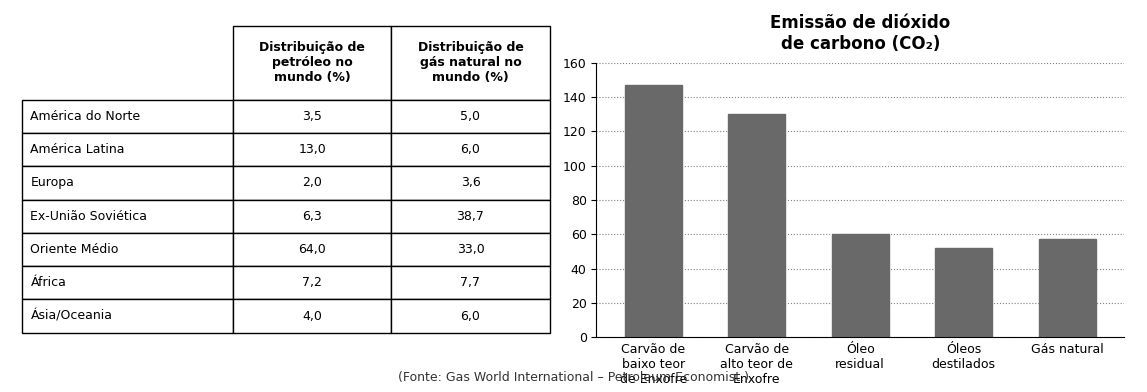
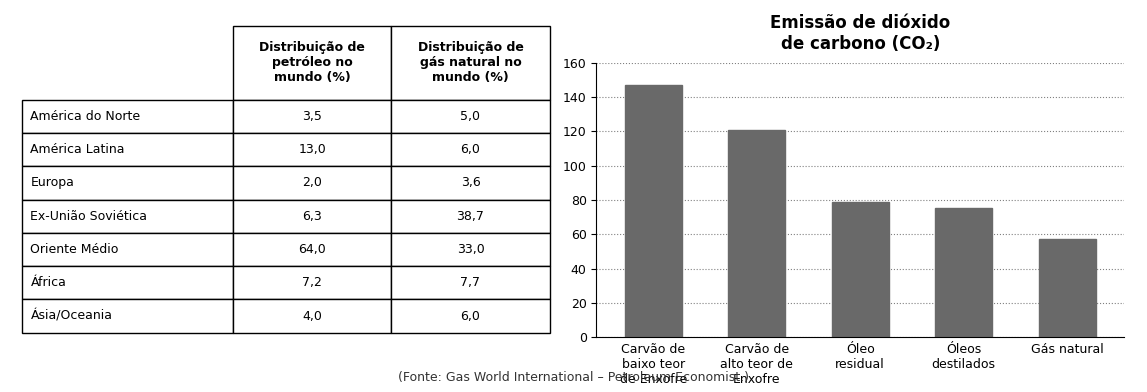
Carvão de alto teor de Enxofre: 130 -> 121
Óleo residual: 60 -> 79
Óleos destilados: 52 -> 75
